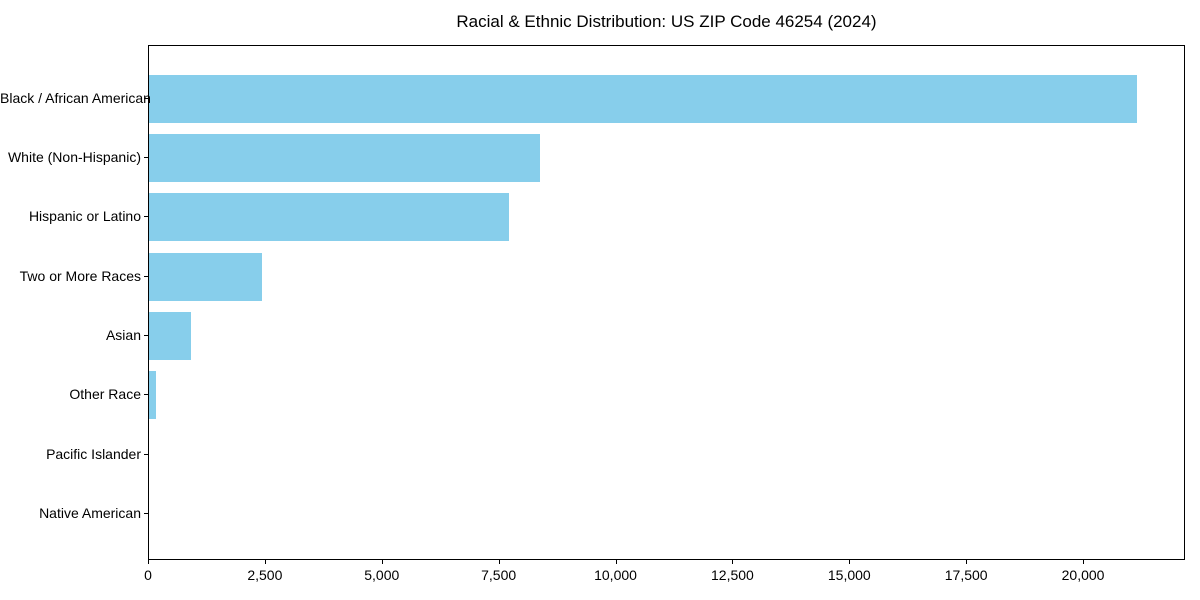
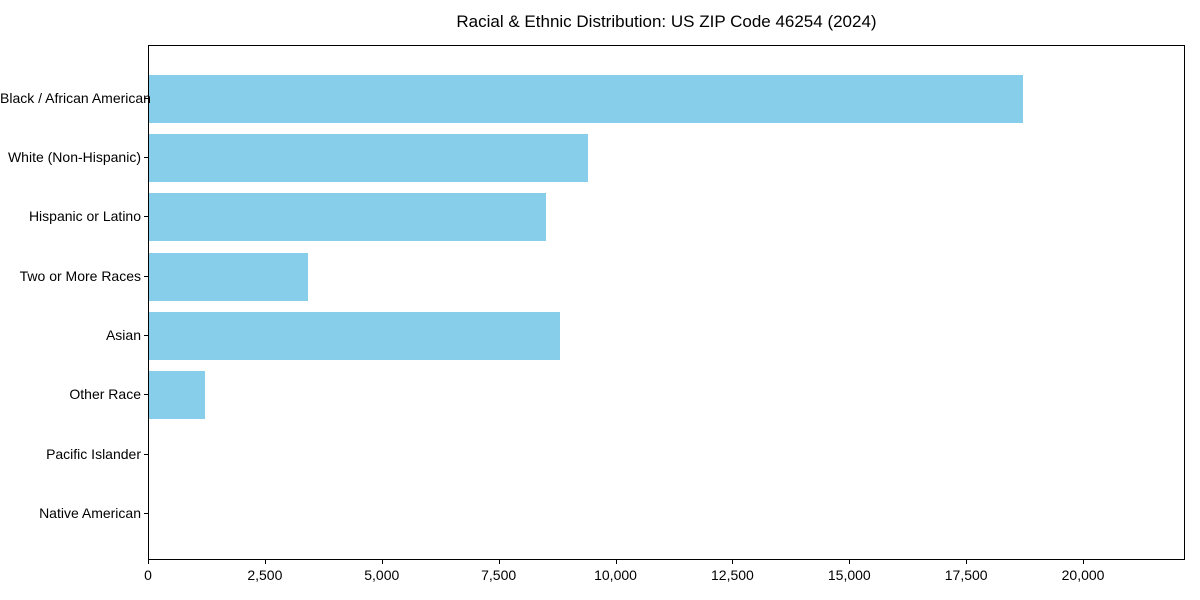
Black / African American: 21100 -> 18700
White (Non-Hispanic): 8400 -> 9400
Hispanic or Latino: 7700 -> 8500
Two or More Races: 2400 -> 3400
Asian: 900 -> 8800
Other Race: 200 -> 1200
